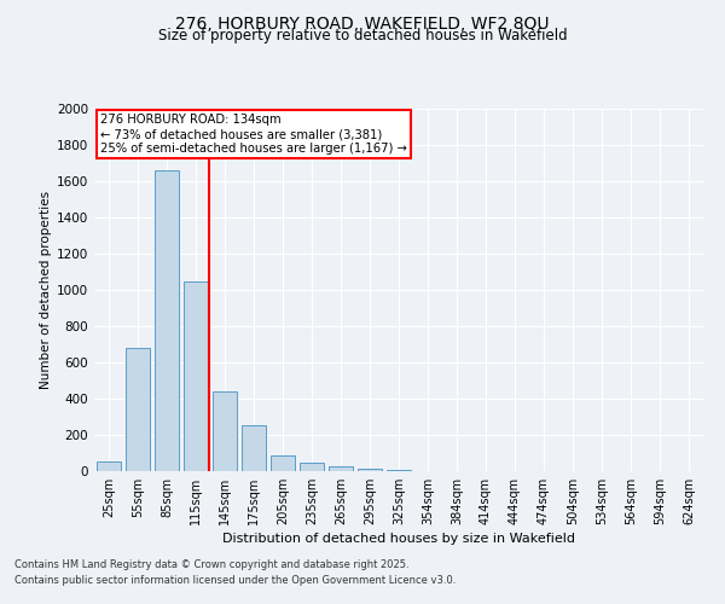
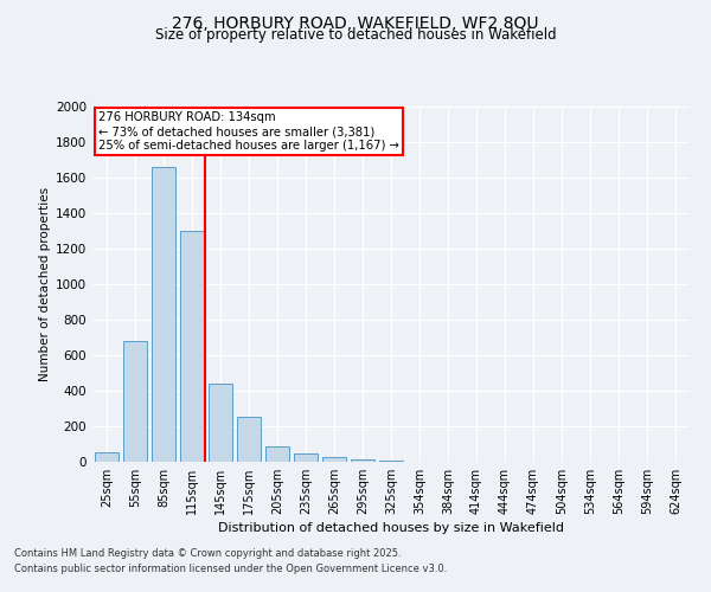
115sqm: 1050 -> 1300
